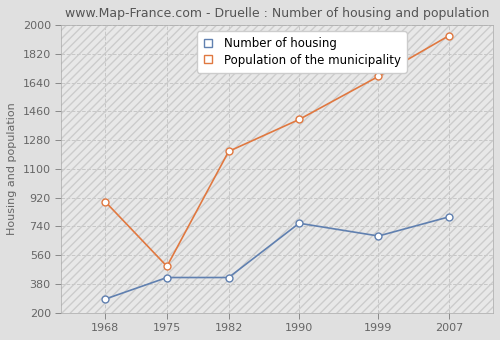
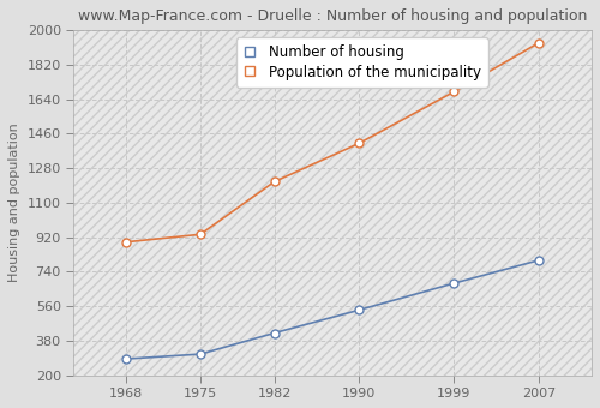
Number of housing/1975: 420 -> 310
Population of the municipality/1975: 490 -> 940
Number of housing/1990: 760 -> 540
